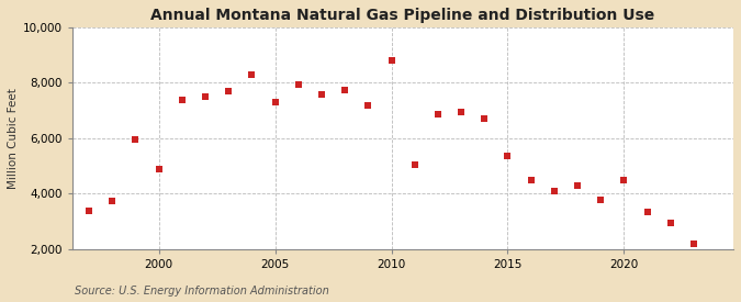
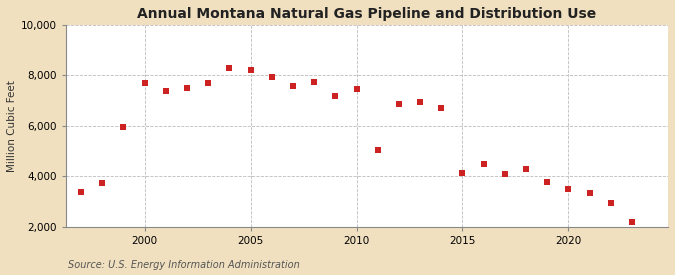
2000: 4,900 -> 7,700
2005: 7,300 -> 8,200
2010: 8,800 -> 7,450
2015: 5,350 -> 4,150
2020: 4,500 -> 3,500
